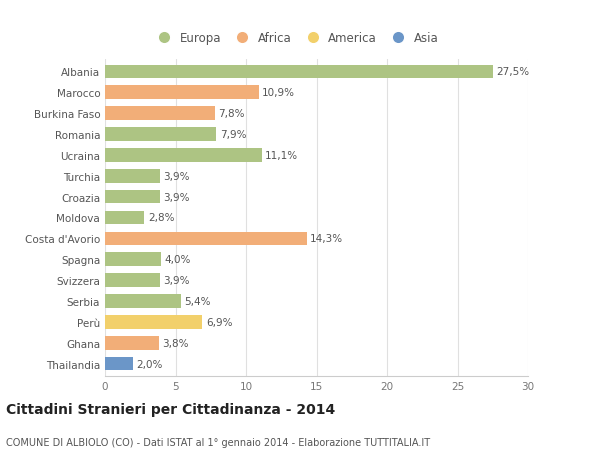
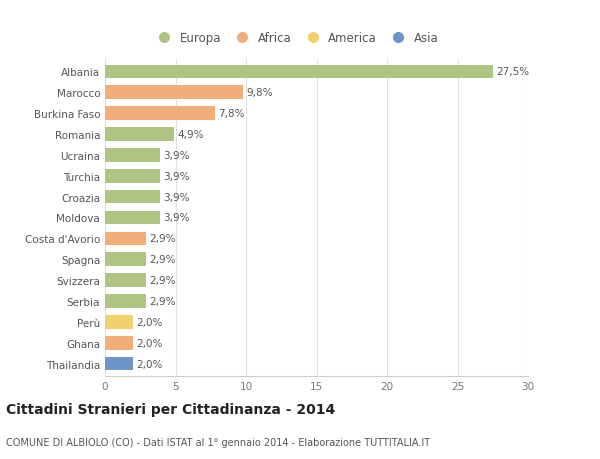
Marocco: 10,9% -> 9,8%
Romania: 7,9% -> 4,9%
Ucraina: 11,1% -> 3,9%
Moldova: 2,8% -> 3,9%
Costa d'Avorio: 14,3% -> 2,9%
Spagna: 4,0% -> 2,9%
Svizzera: 3,9% -> 2,9%
Serbia: 5,4% -> 2,9%
Perù: 6,9% -> 2,0%
Ghana: 3,8% -> 2,0%
